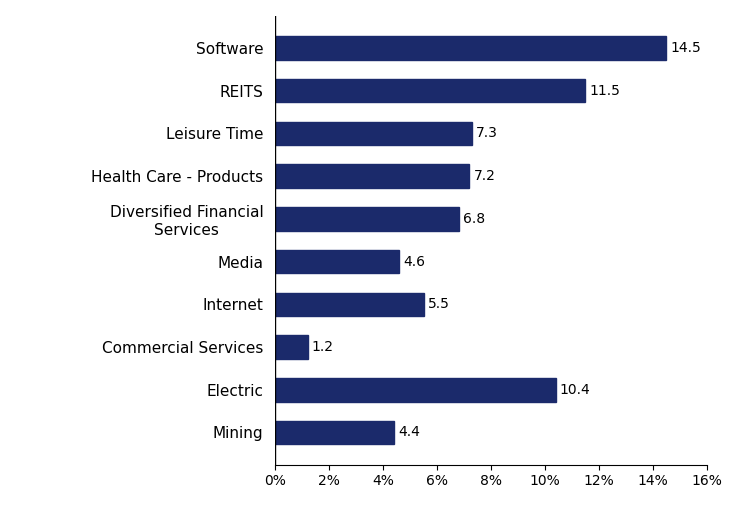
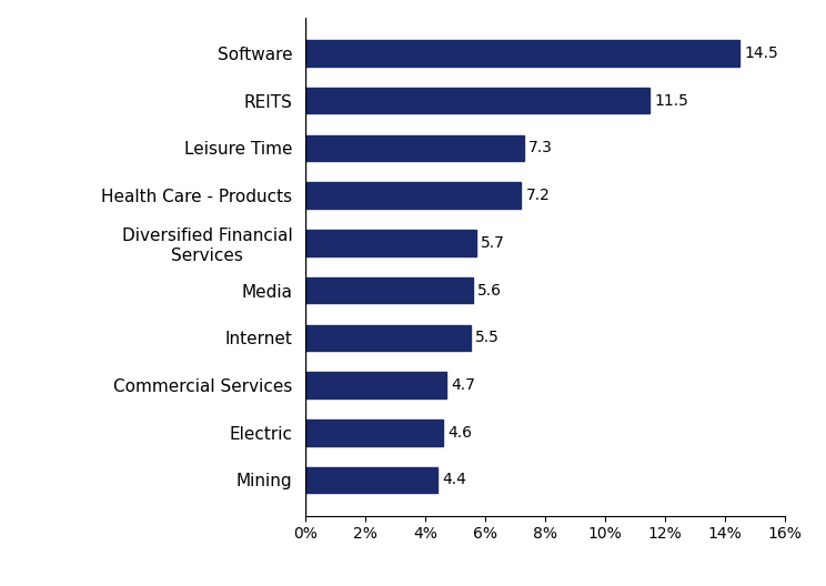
Diversified Financial Services: 6.8 -> 5.7
Media: 4.6 -> 5.6
Commercial Services: 1.2 -> 4.7
Electric: 10.4 -> 4.6
